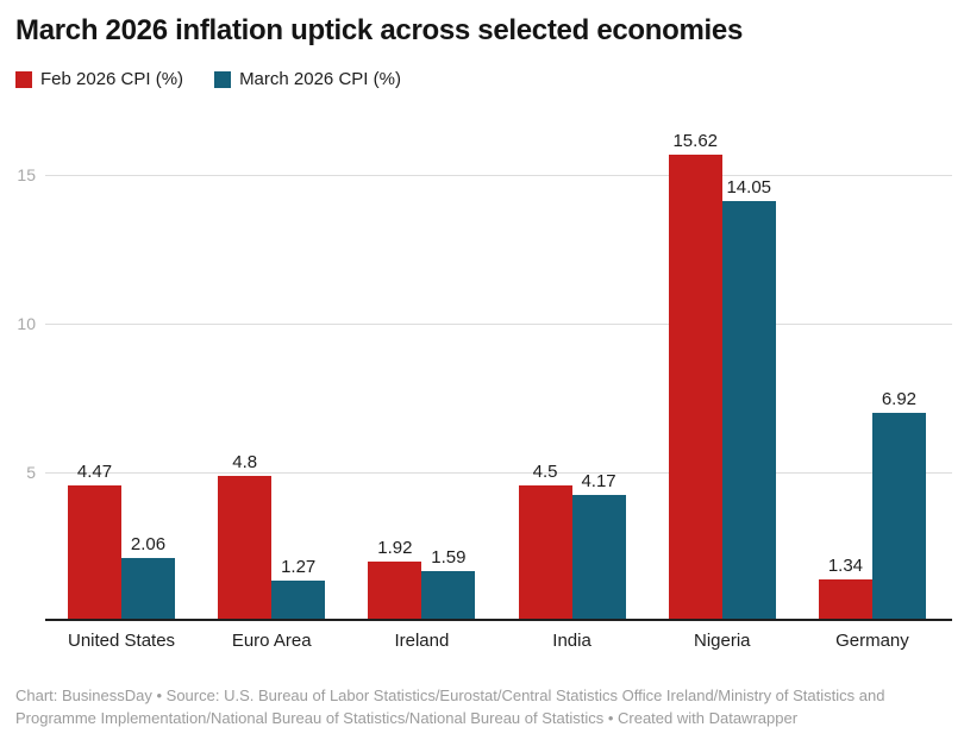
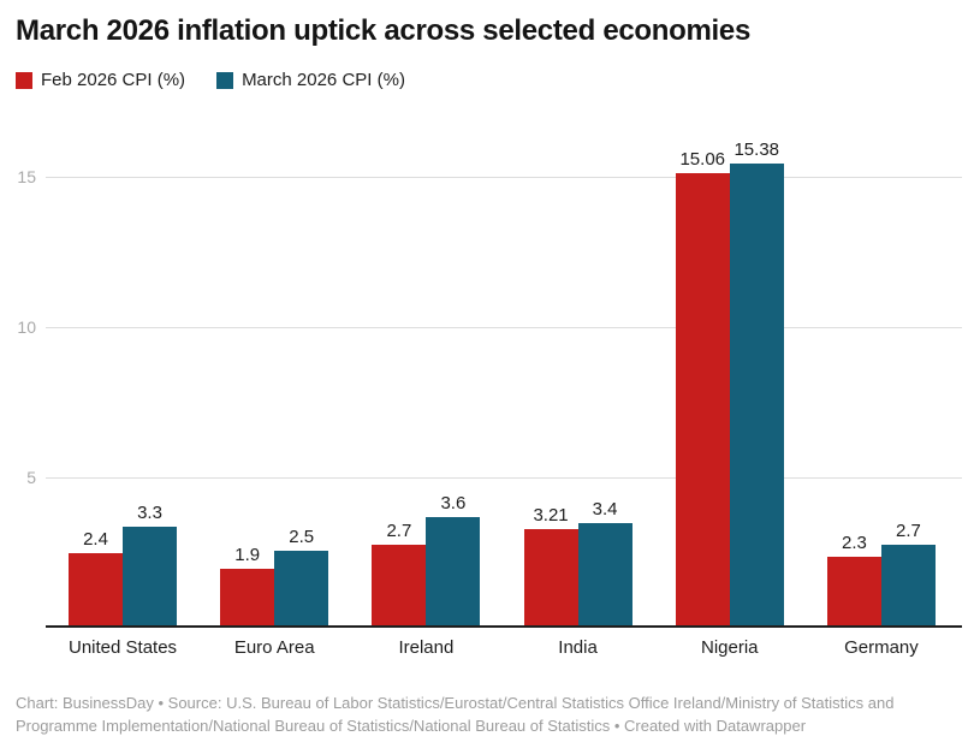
Feb 2026 CPI (%)/United States: 4.47 -> 2.4
March 2026 CPI (%)/United States: 2.06 -> 3.3
Feb 2026 CPI (%)/Euro Area: 4.8 -> 1.9
March 2026 CPI (%)/Euro Area: 1.27 -> 2.5
Feb 2026 CPI (%)/Ireland: 1.92 -> 2.7
March 2026 CPI (%)/Ireland: 1.59 -> 3.6
Feb 2026 CPI (%)/India: 4.5 -> 3.21
March 2026 CPI (%)/India: 4.17 -> 3.4
Feb 2026 CPI (%)/Nigeria: 15.62 -> 15.06
March 2026 CPI (%)/Nigeria: 14.05 -> 15.38
Feb 2026 CPI (%)/Germany: 1.34 -> 2.3
March 2026 CPI (%)/Germany: 6.92 -> 2.7
